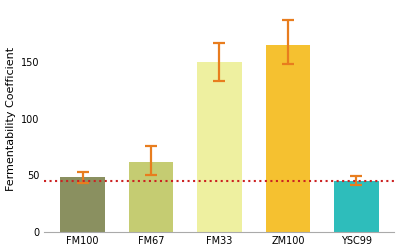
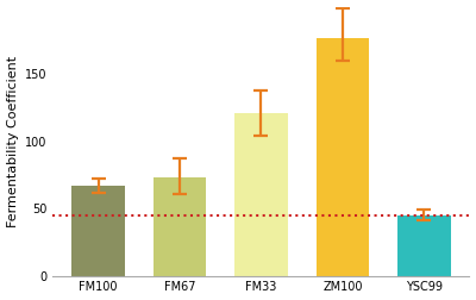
FM100: 48 -> 67
FM67: 62 -> 73
FM33: 150 -> 121
ZM100: 165 -> 177
